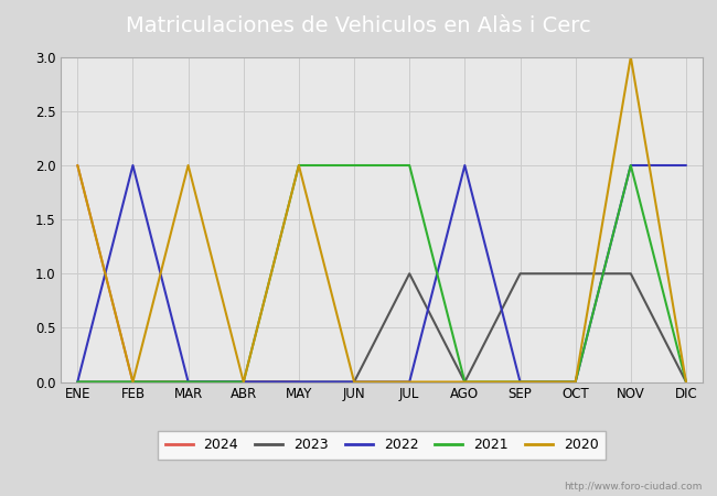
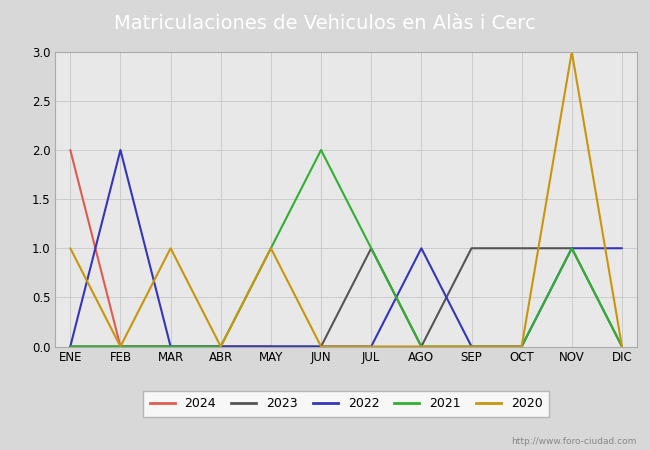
2020/ENE: 2 -> 1
2020/MAR: 2 -> 1
2021/MAY: 2 -> 1
2020/MAY: 2 -> 1
2021/JUL: 2 -> 1
2022/AGO: 2 -> 1
2022/NOV: 2 -> 1
2021/NOV: 2 -> 1
2022/DIC: 2 -> 1
